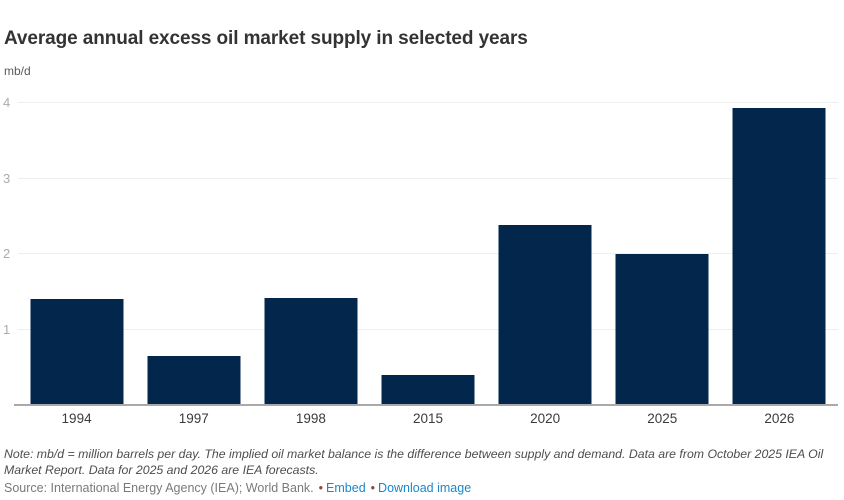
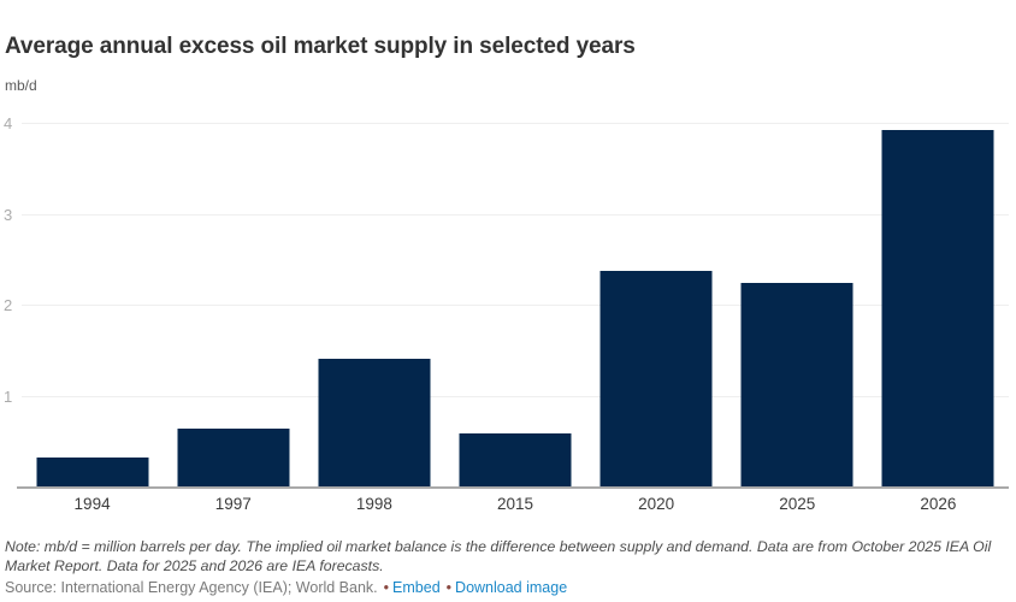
1994: 1.4 -> 0.3
2015: 0.4 -> 0.6
2025: 2.0 -> 2.2
